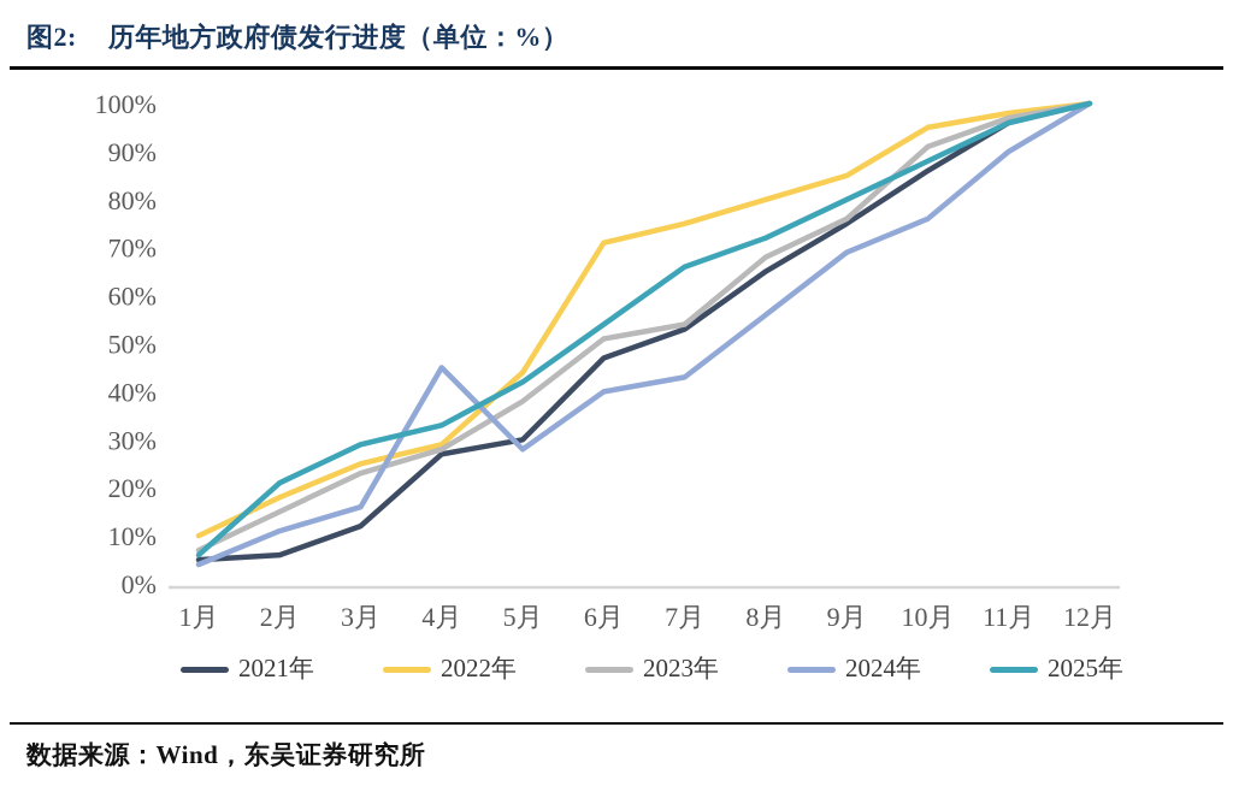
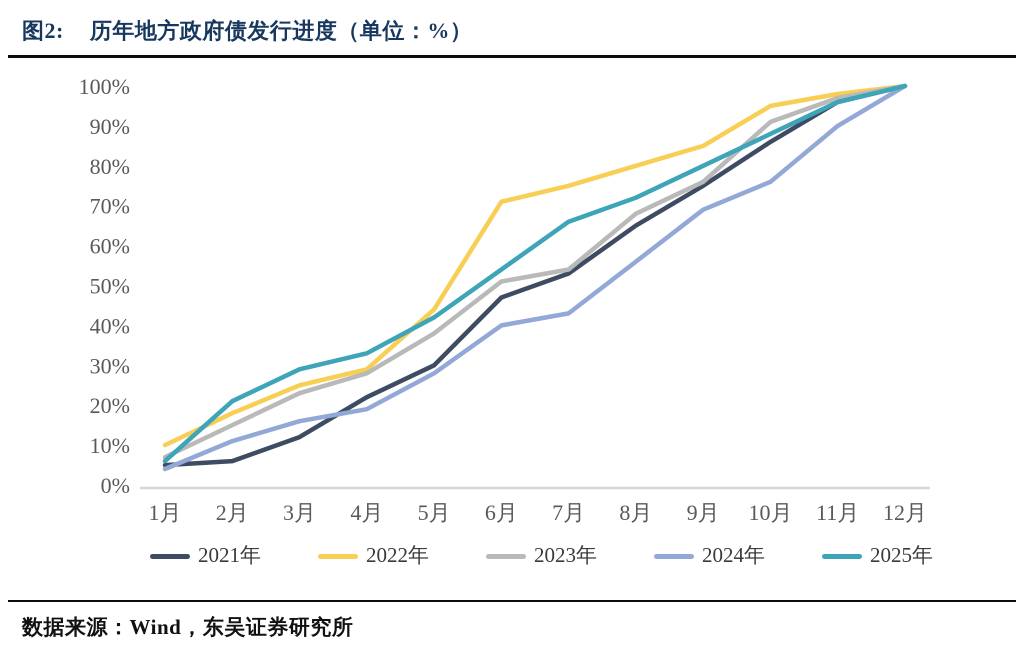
2021年/4月: 27% -> 22%
2024年/4月: 45% -> 19%
